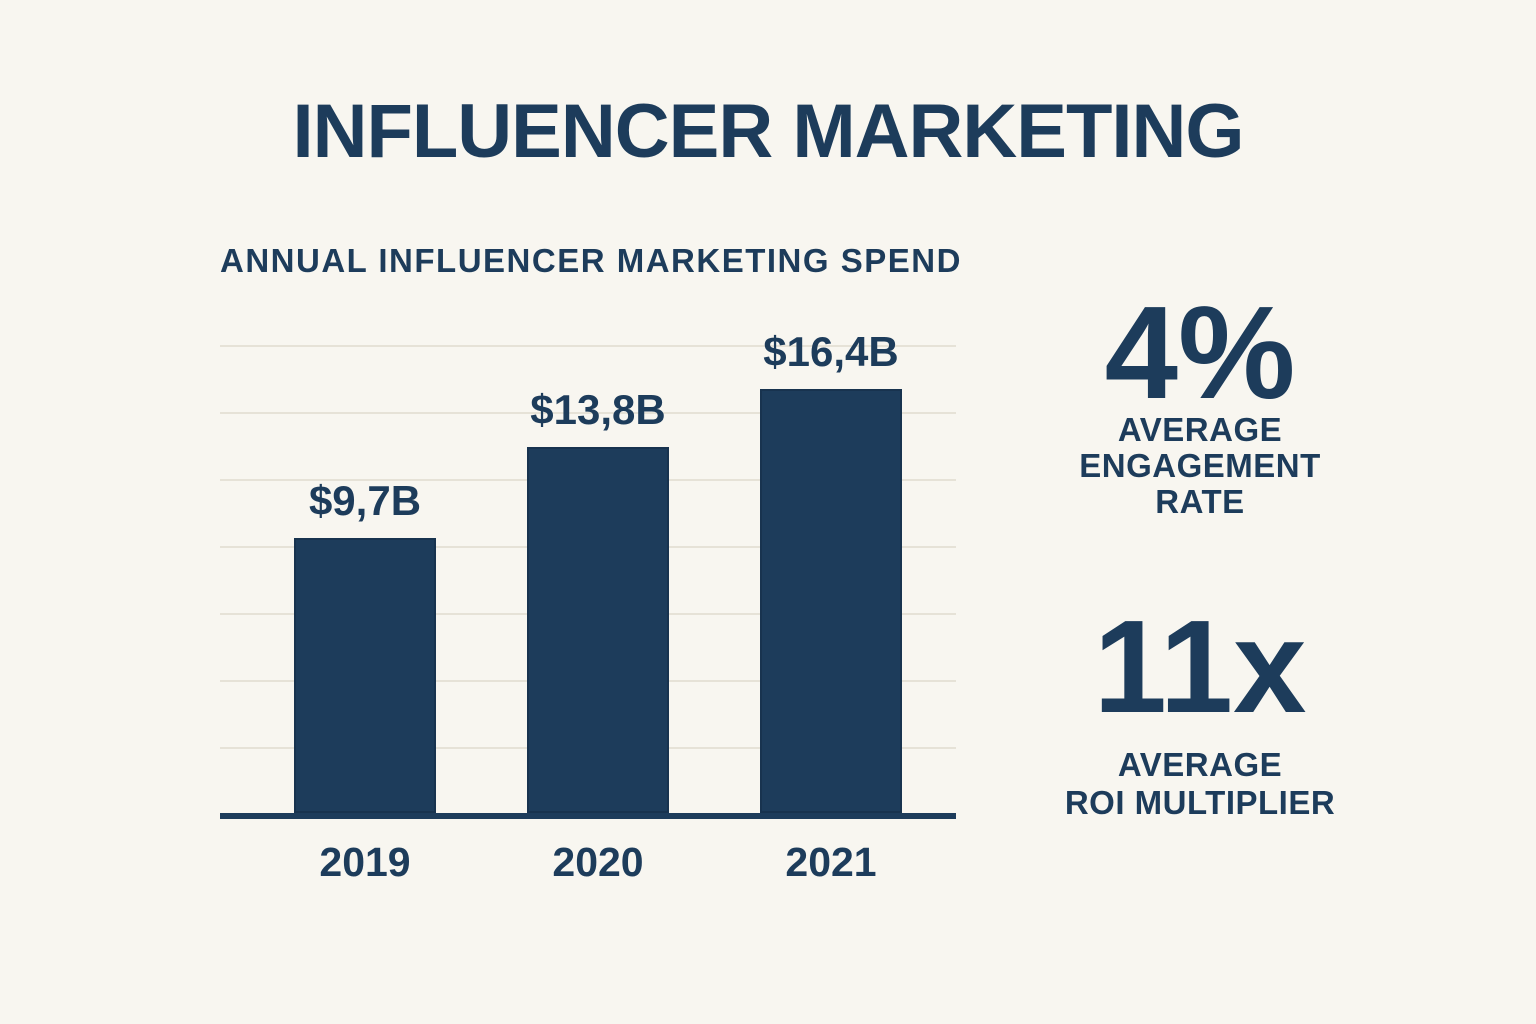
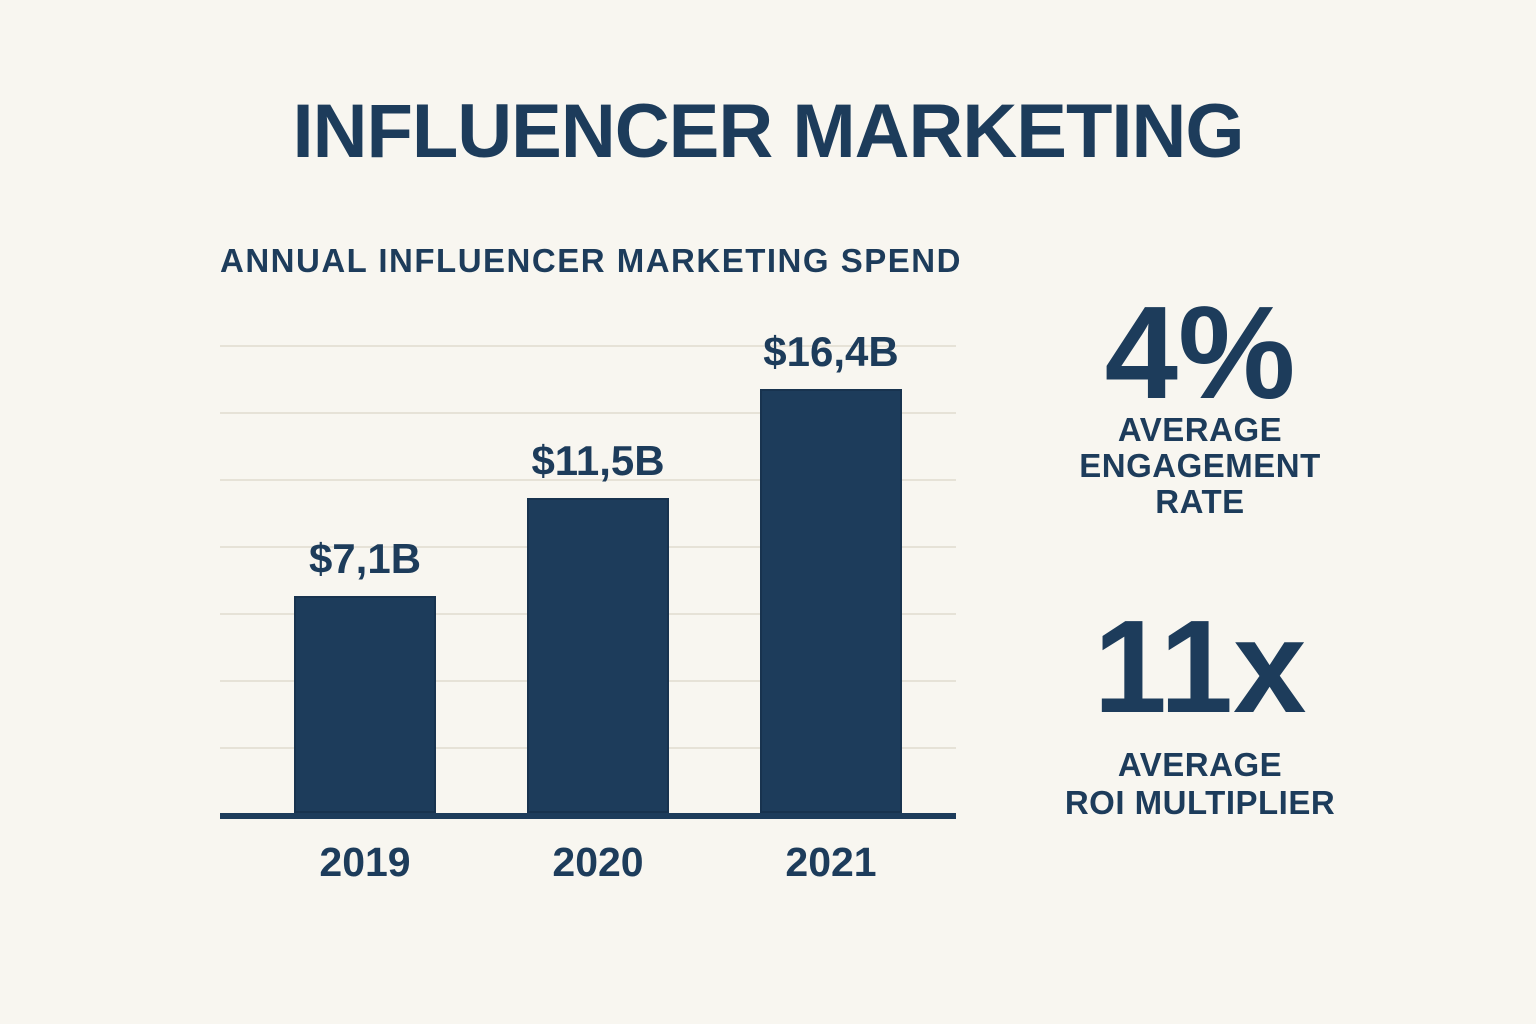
2019: $9,7B -> $7,1B
2020: $13,8B -> $11,5B
